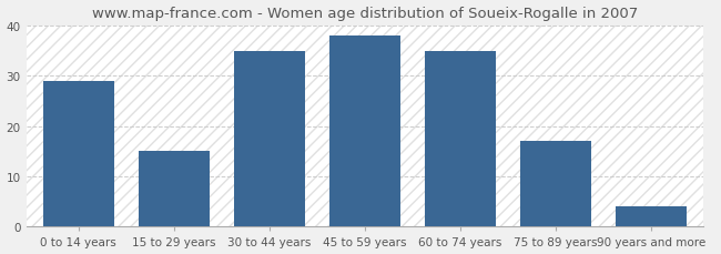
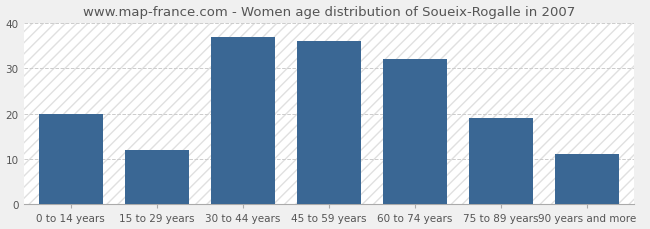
0 to 14 years: 29 -> 20
15 to 29 years: 15 -> 12
30 to 44 years: 35 -> 37
45 to 59 years: 38 -> 36
60 to 74 years: 35 -> 32
75 to 89 years: 17 -> 19
90 years and more: 4 -> 11
